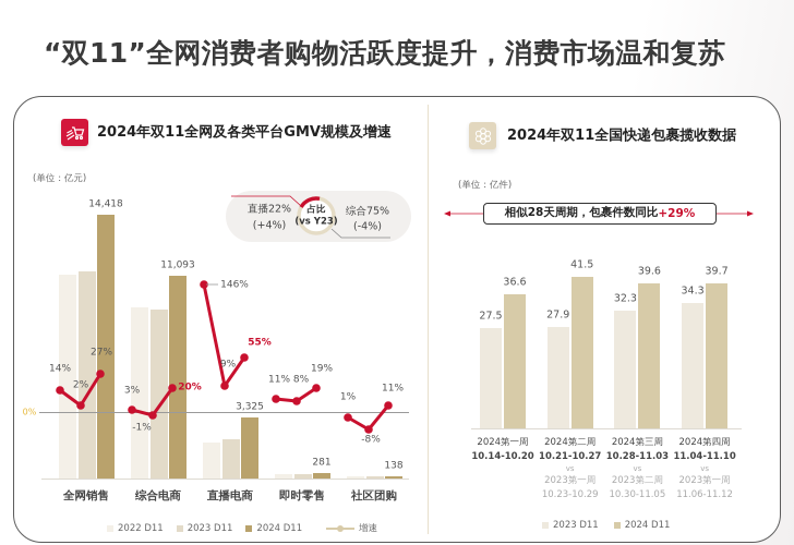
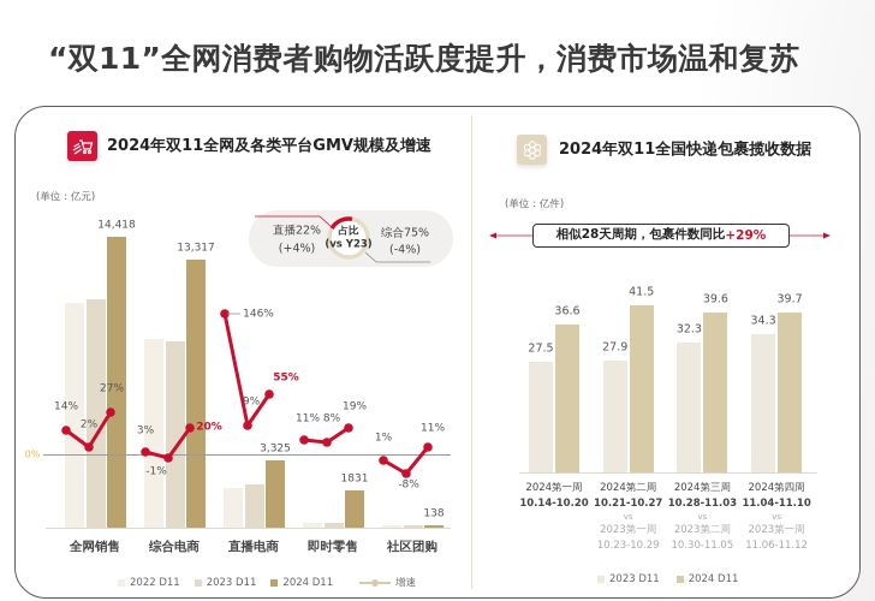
2024年双11全网及各类平台GMV规模及增速/2024 D11/综合电商: 11,093 -> 13,317
2024年双11全网及各类平台GMV规模及增速/2024 D11/即时零售: 281 -> 1831
